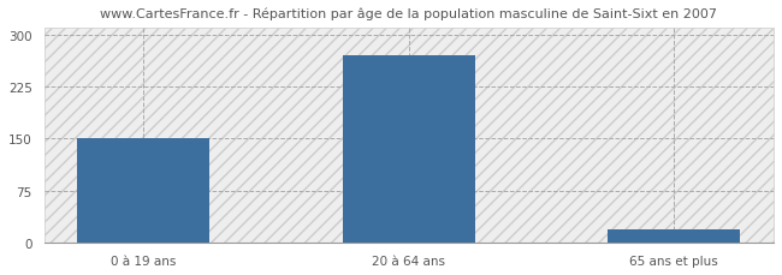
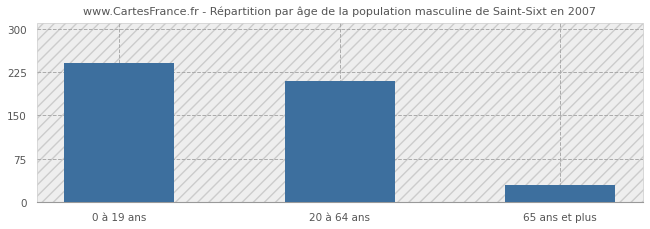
0 à 19 ans: 150 -> 240
20 à 64 ans: 270 -> 210
65 ans et plus: 20 -> 30
